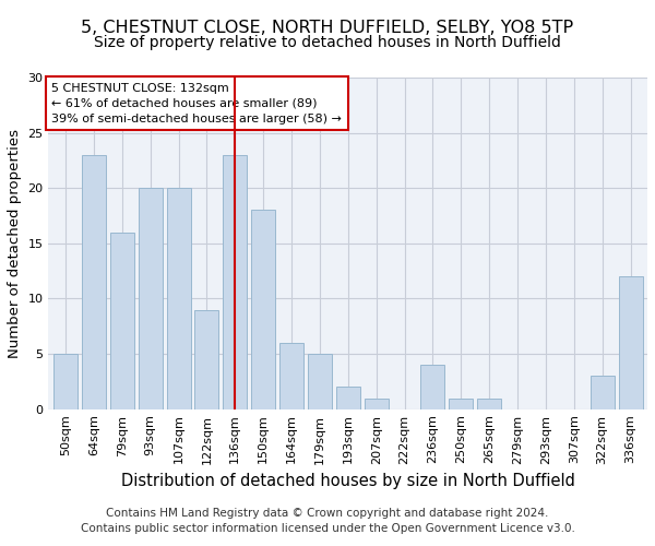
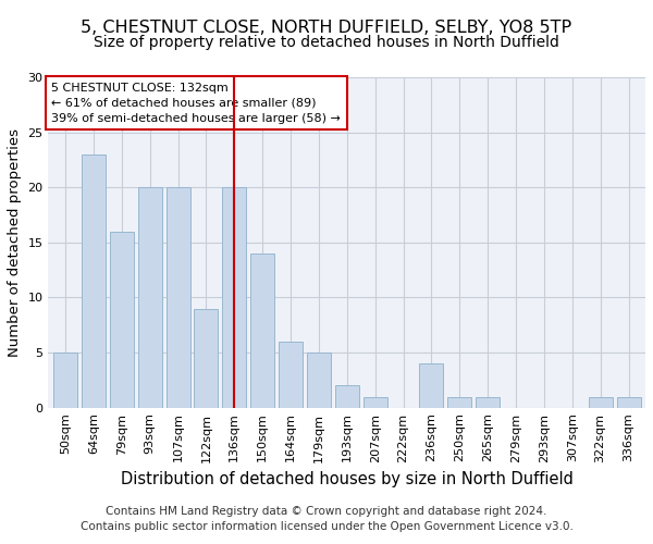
136sqm: 23 -> 20
150sqm: 18 -> 14
322sqm: 3 -> 1
336sqm: 12 -> 1
